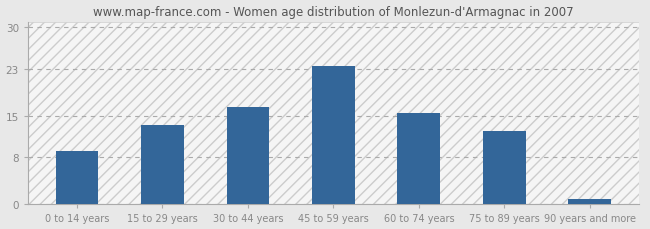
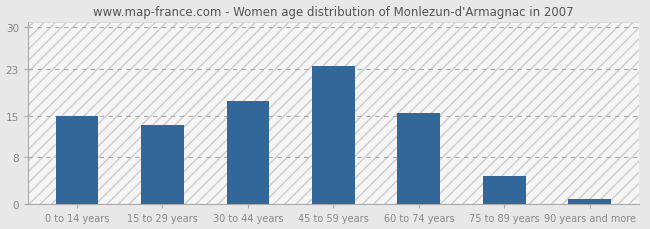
0 to 14 years: 9.0 -> 15.0
30 to 44 years: 16.5 -> 17.6
75 to 89 years: 12.5 -> 4.8
